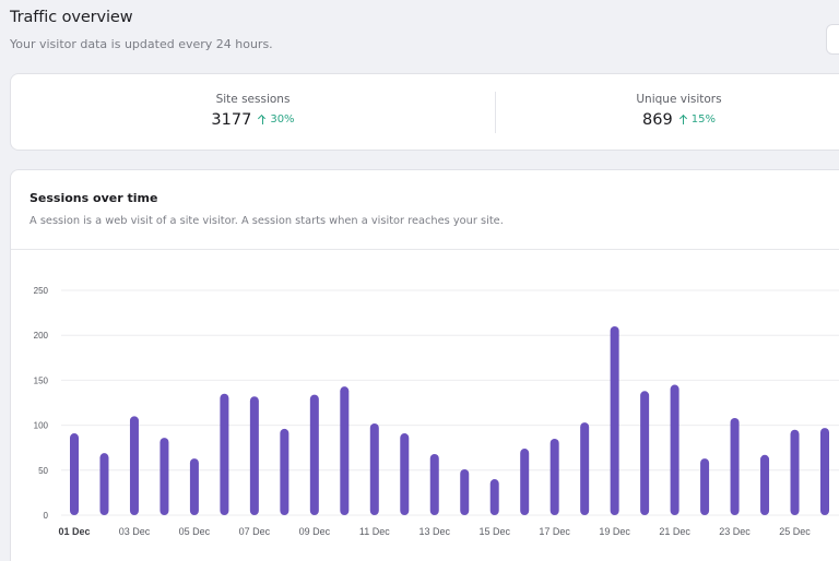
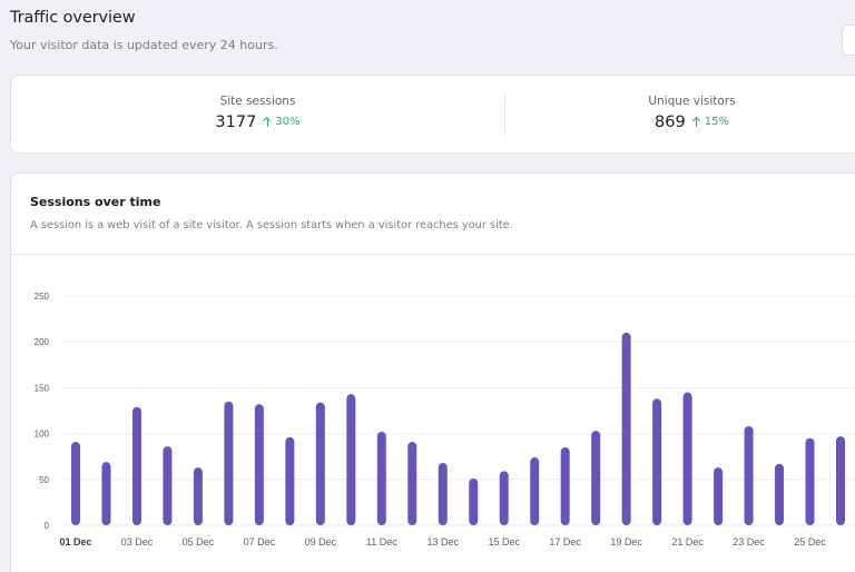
03 Dec: 110 -> 130
15 Dec: 40 -> 60
